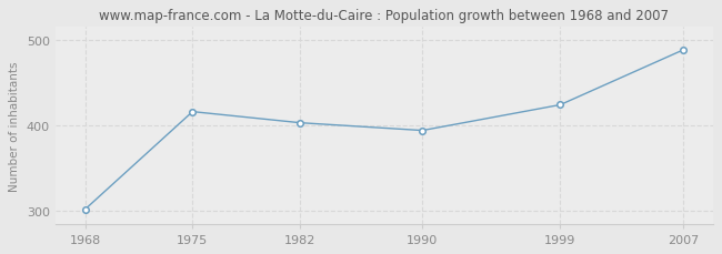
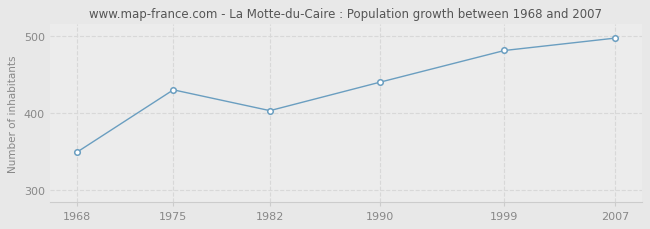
1968: 302 -> 349
1975: 416 -> 430
1990: 394 -> 440
1999: 424 -> 481
2007: 488 -> 497
